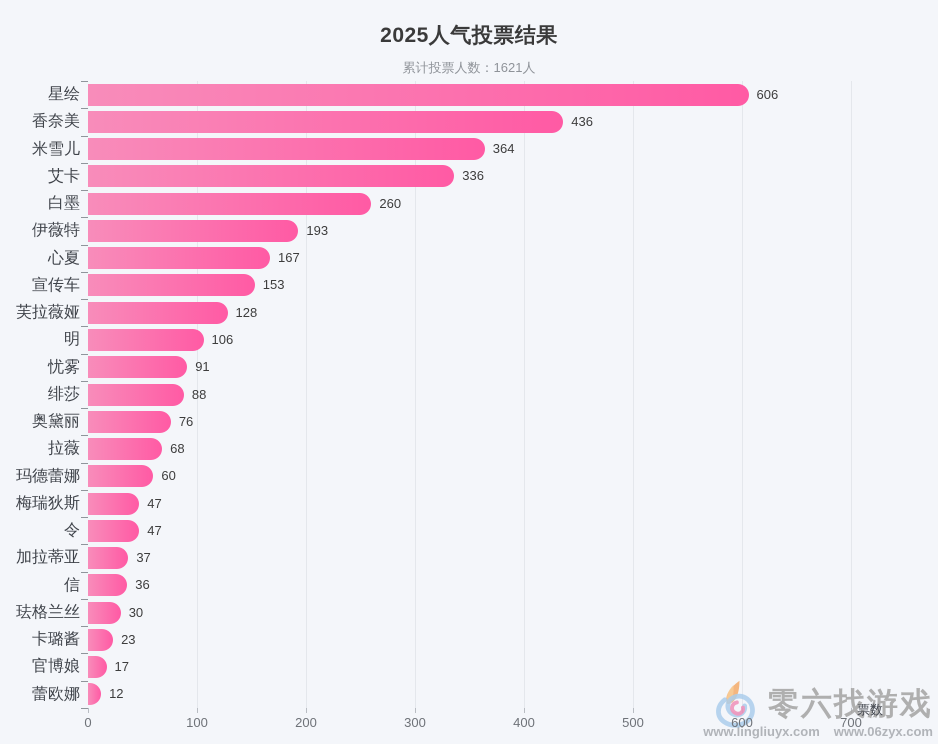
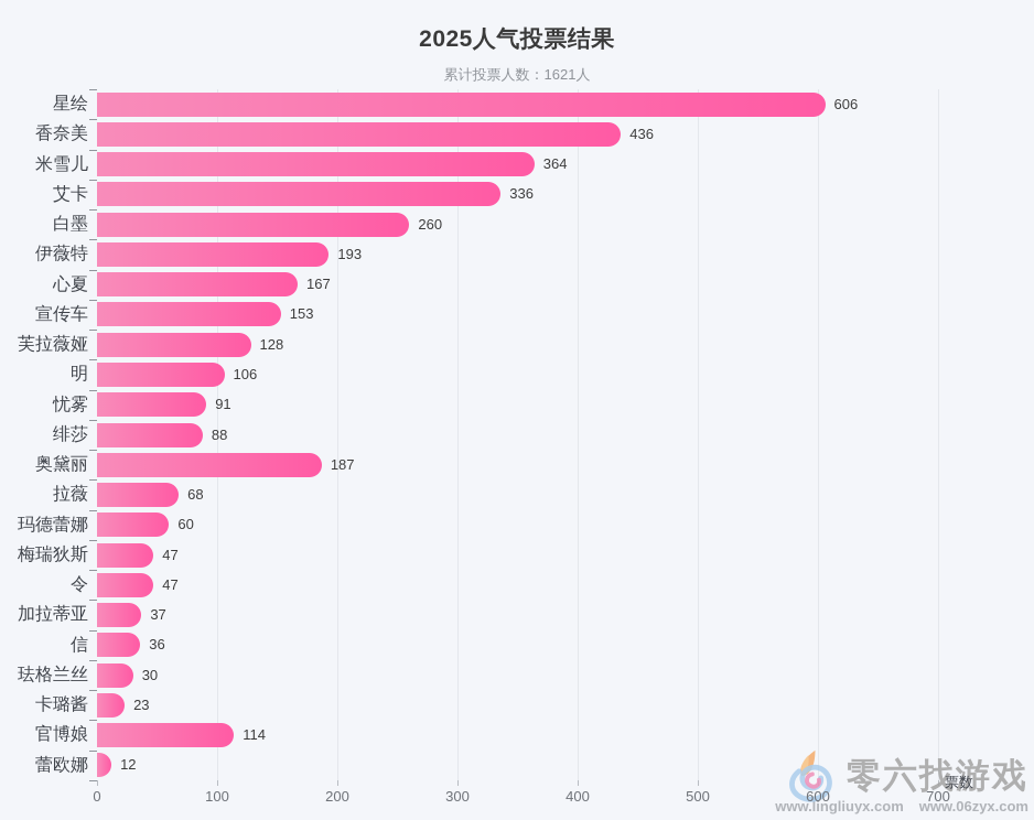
奥黛丽: 76 -> 187
官博娘: 17 -> 114
